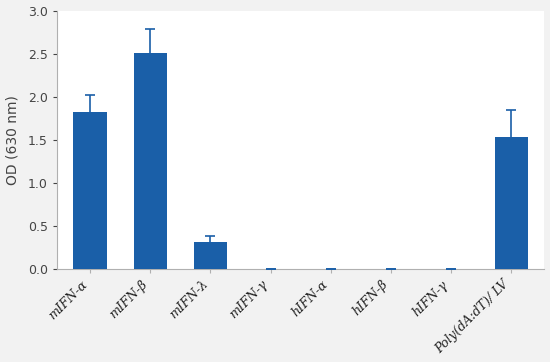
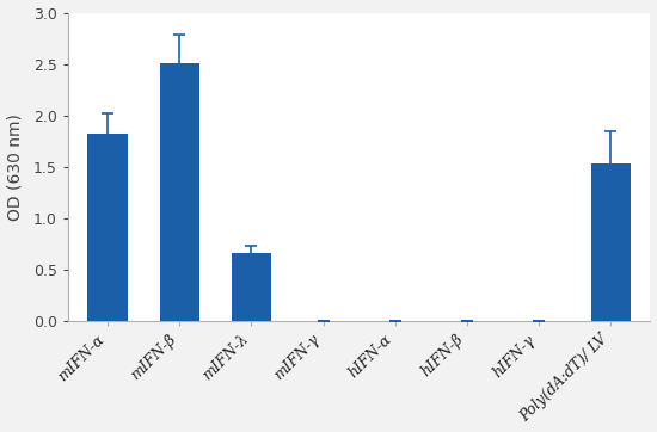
mIFN-λ: 0.31 -> 0.66
